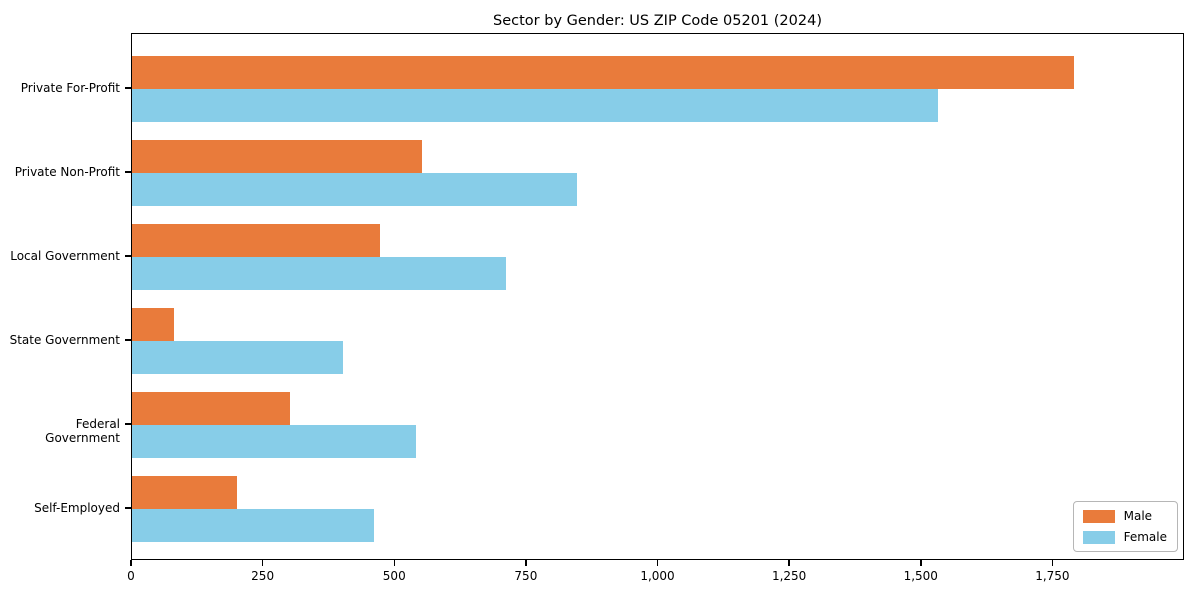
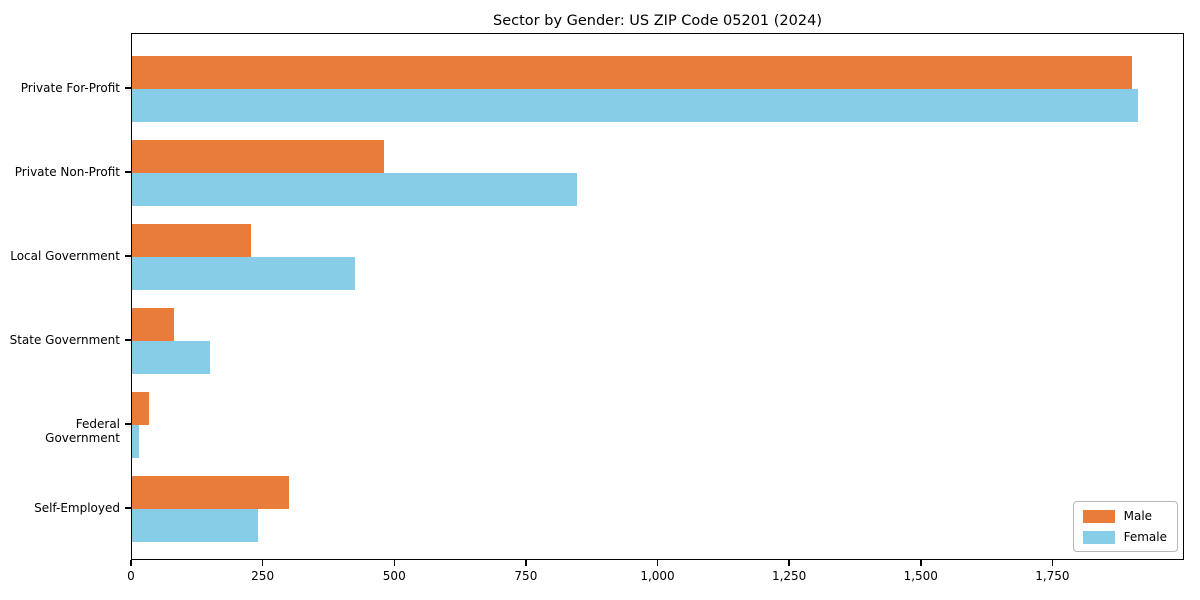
Male/Private For-Profit: 1790 -> 1900
Female/Private For-Profit: 1530 -> 1910
Male/Private Non-Profit: 550 -> 480
Male/Local Government: 470 -> 220
Female/Local Government: 710 -> 420
Female/State Government: 400 -> 150
Male/Federal Government: 300 -> 30
Female/Federal Government: 540 -> 10
Male/Self-Employed: 200 -> 300
Female/Self-Employed: 460 -> 240
